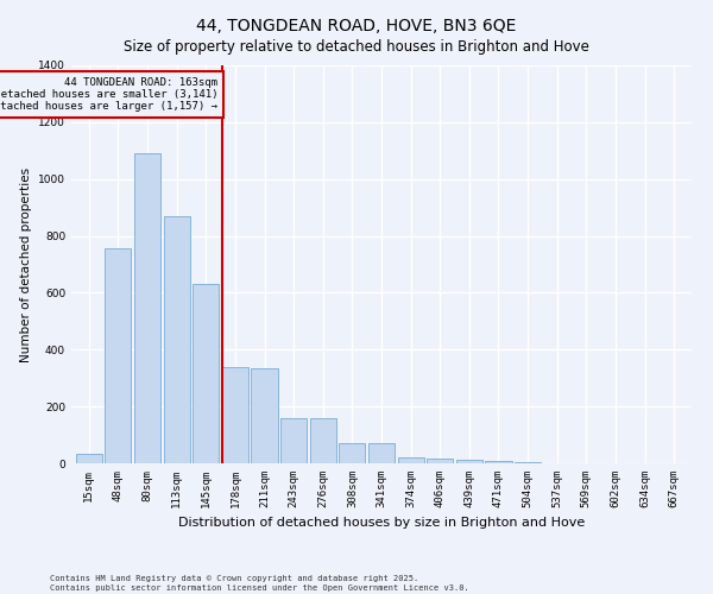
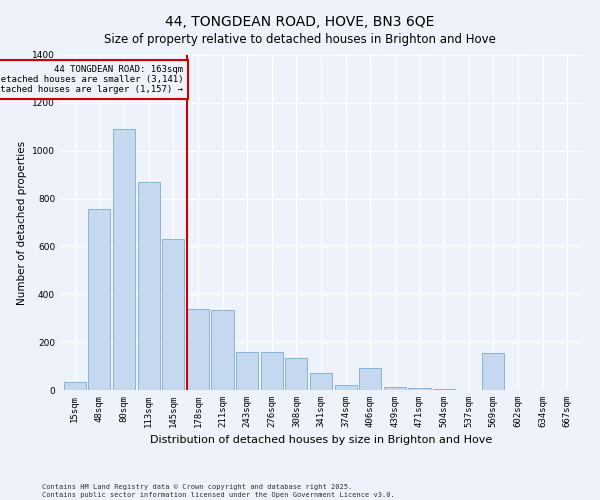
308sqm: 70 -> 135
406sqm: 15 -> 90
569sqm: 1 -> 155
